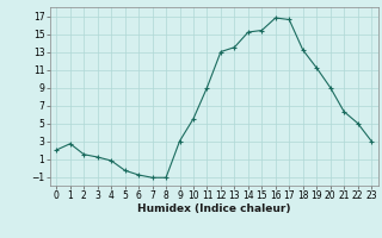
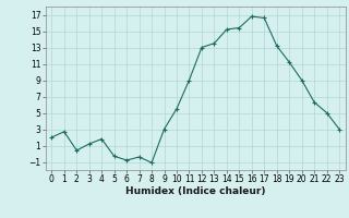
2: 1.5 -> 0.4
4: 0.8 -> 1.8
7: -1.1 -> -0.4
